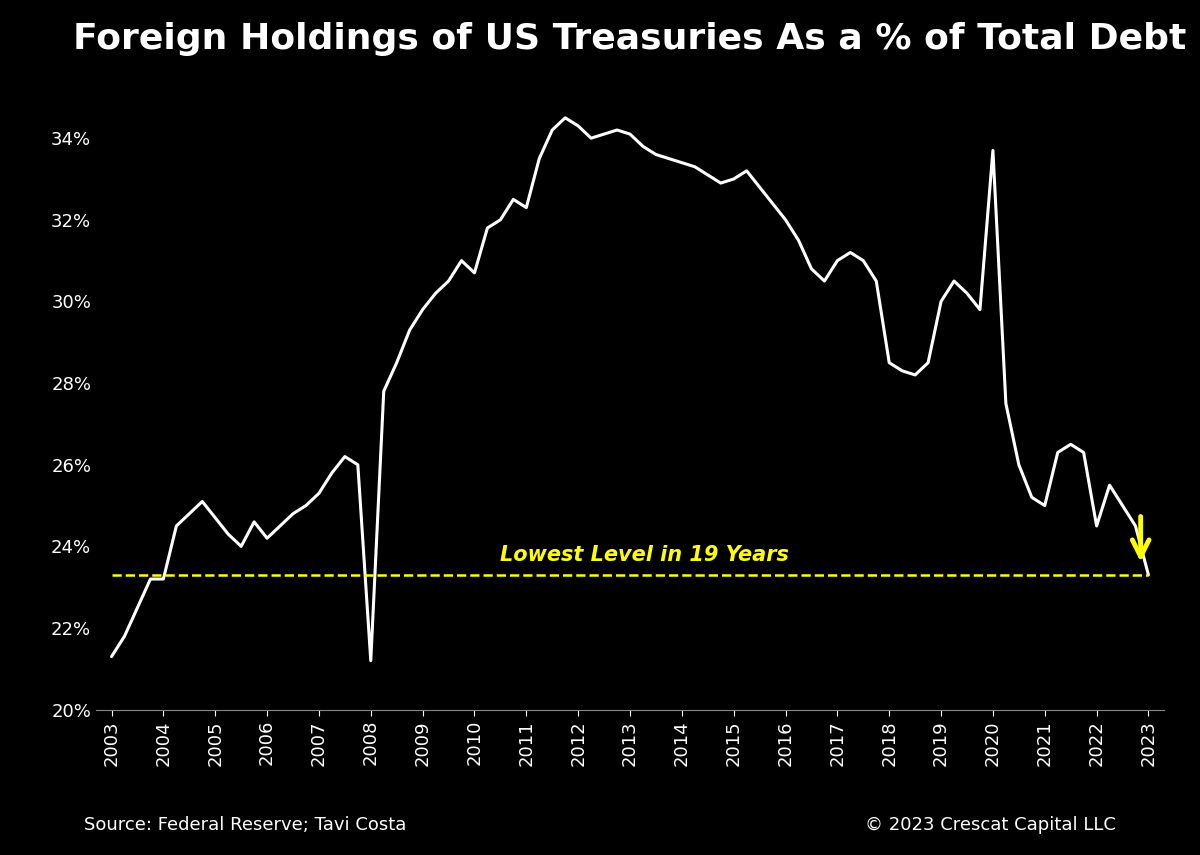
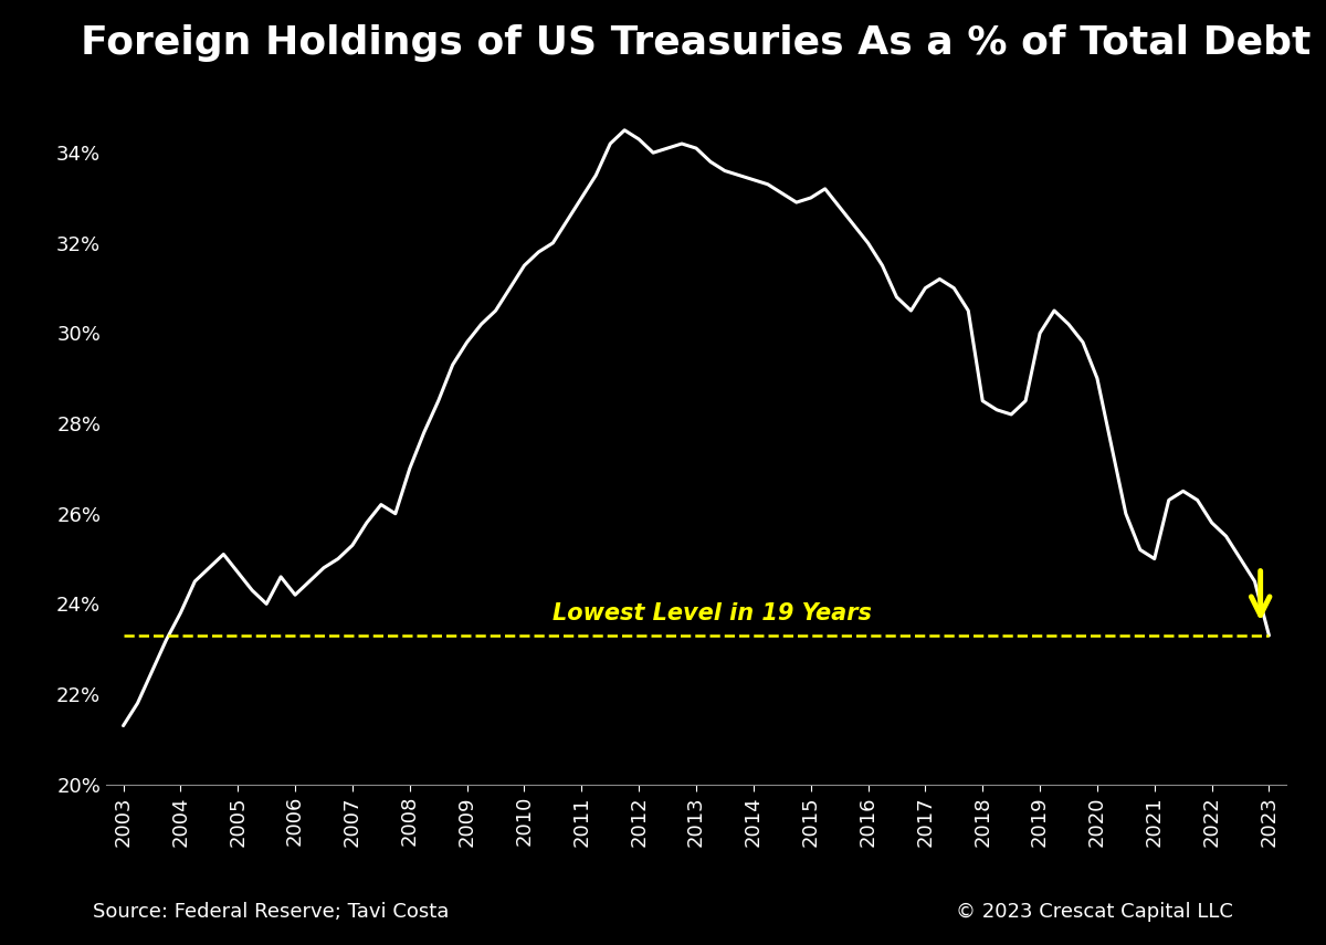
2004: 23.2% -> 23.8%
2008: 21.2% -> 27.0%
2010: 30.7% -> 31.5%
2011: 32.3% -> 33.0%
2020: 33.7% -> 29.0%
2022: 24.5% -> 25.8%
